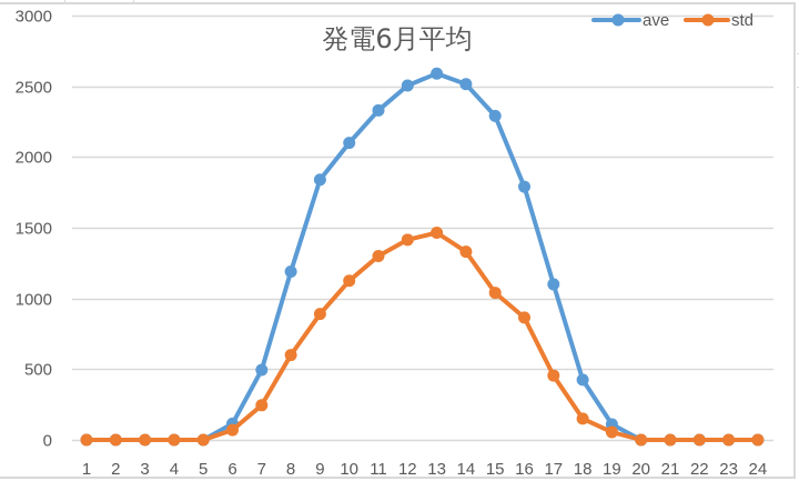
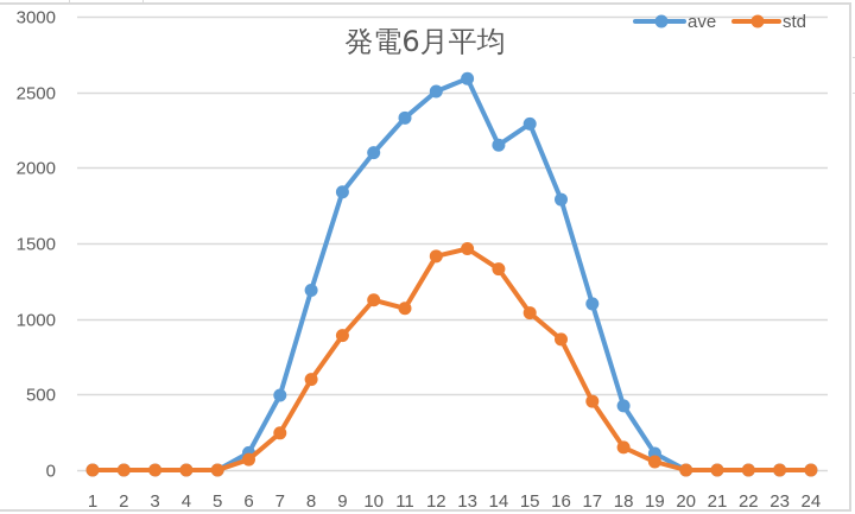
std/11: 1300 -> 1070
ave/14: 2520 -> 2150
